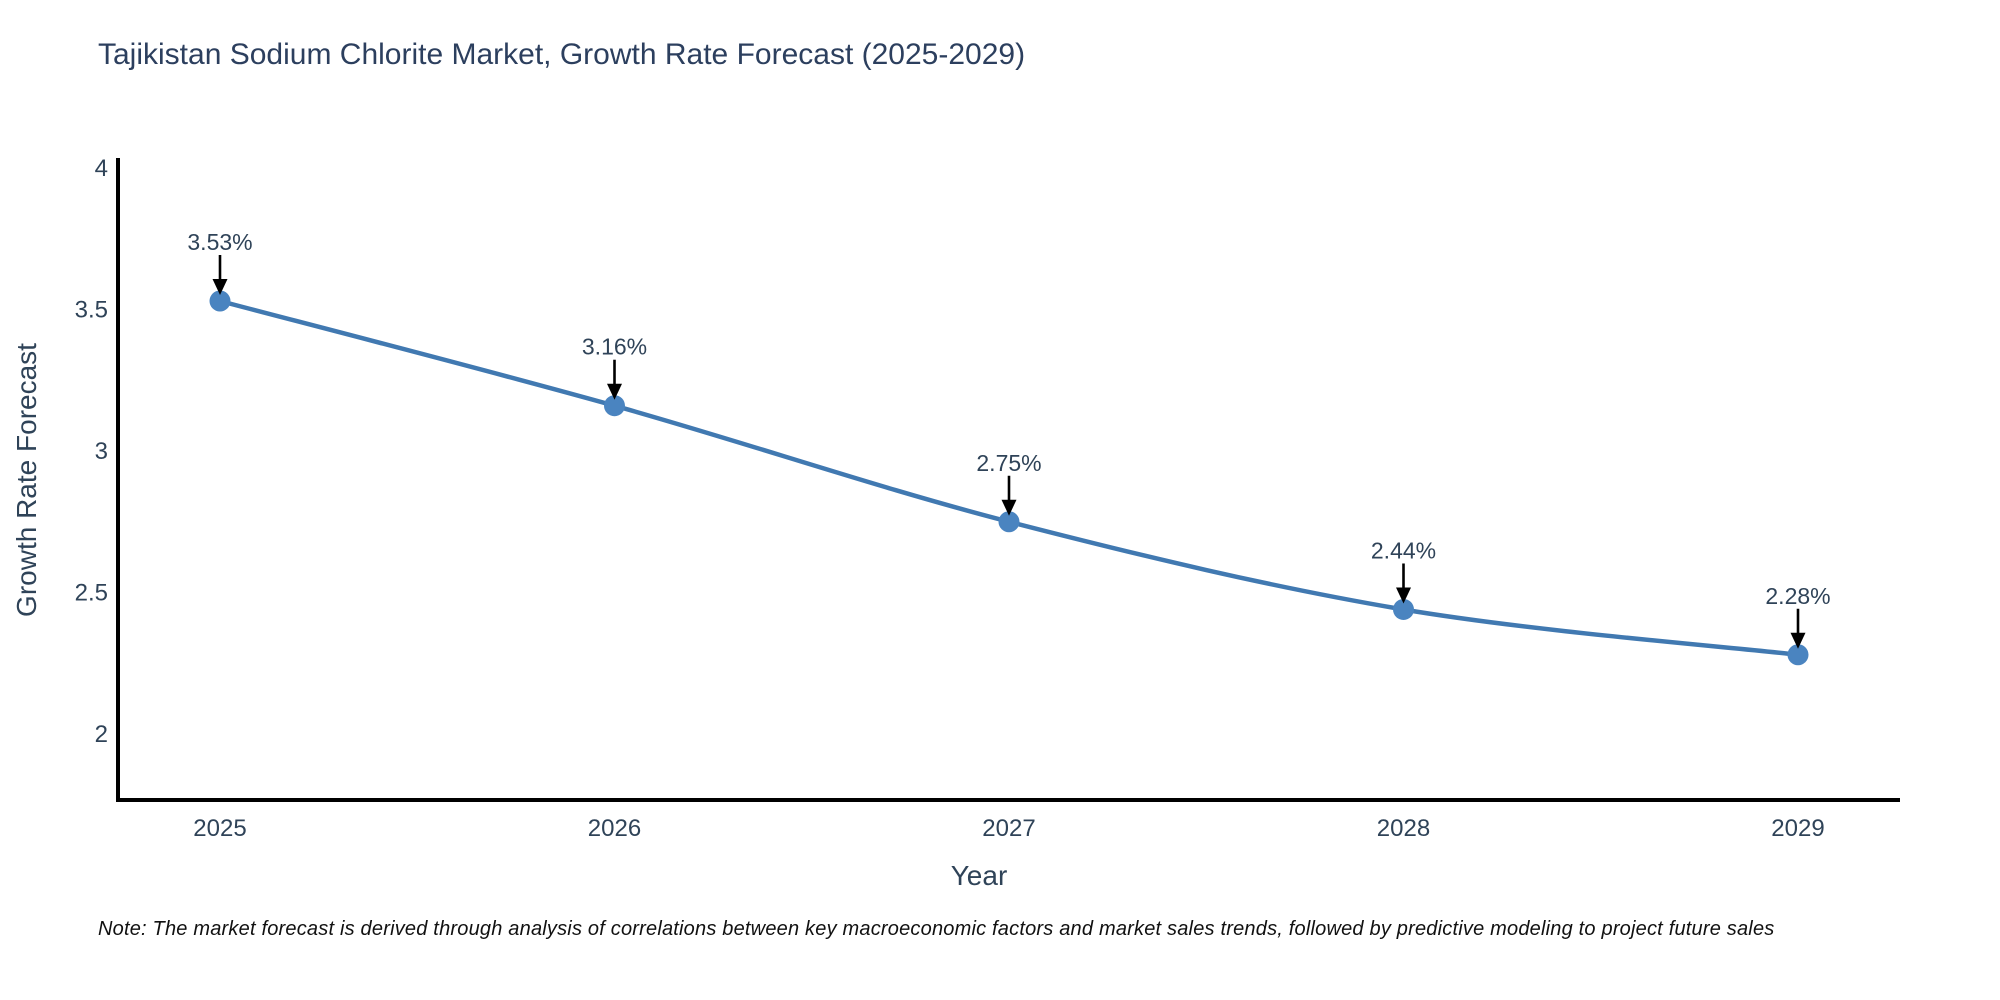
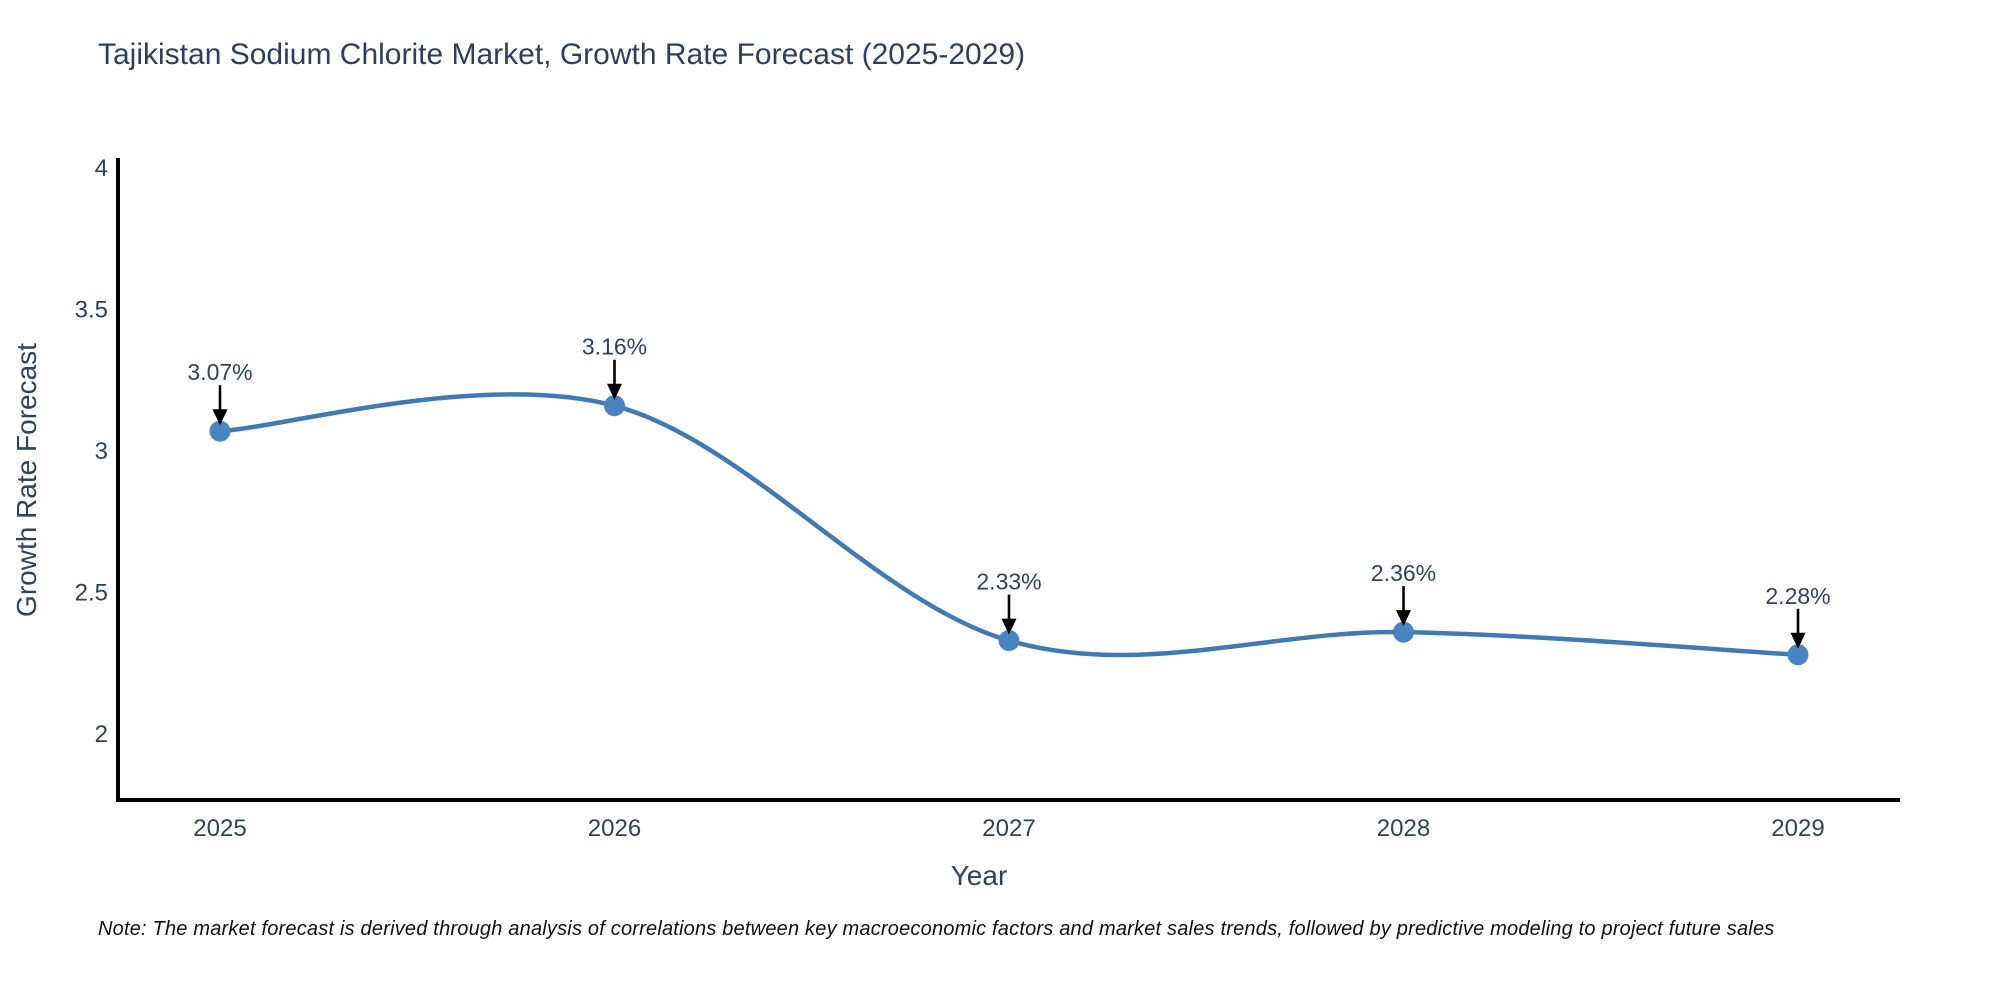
2025: 3.53% -> 3.07%
2027: 2.75% -> 2.33%
2028: 2.44% -> 2.36%
